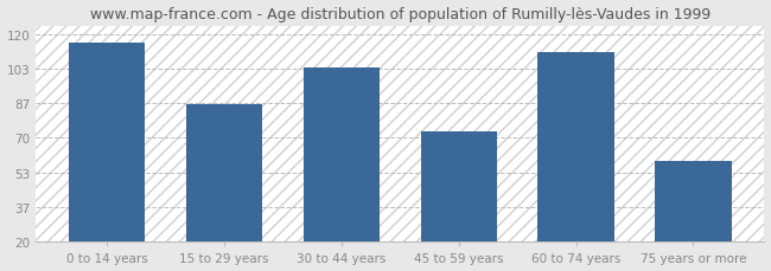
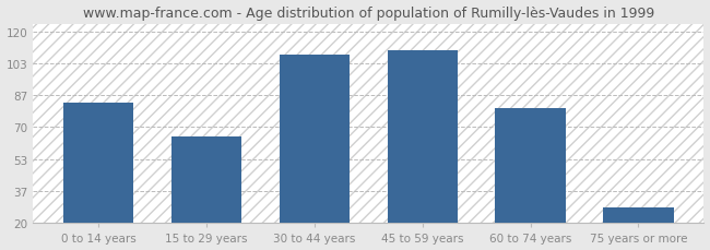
0 to 14 years: 116 -> 83
15 to 29 years: 86 -> 65
30 to 44 years: 104 -> 108
45 to 59 years: 73 -> 110
60 to 74 years: 111 -> 80
75 years or more: 59 -> 28
